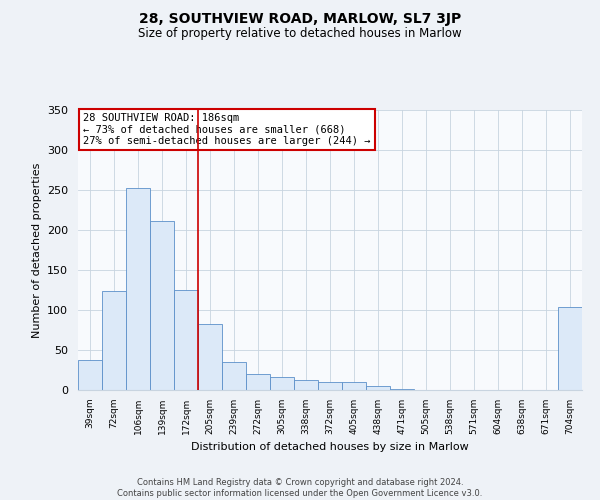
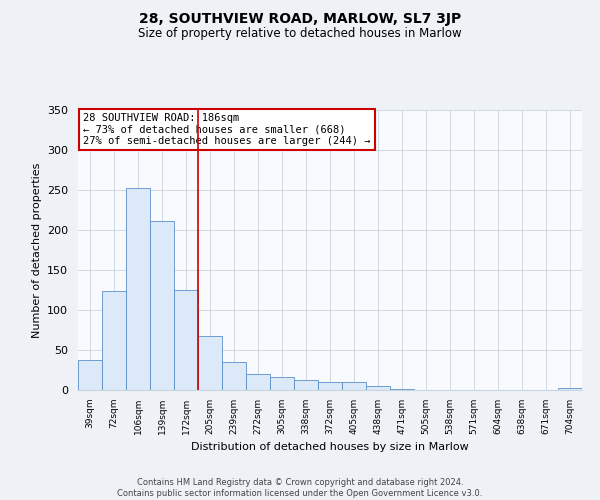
205sqm: 82 -> 68
704sqm: 104 -> 3
